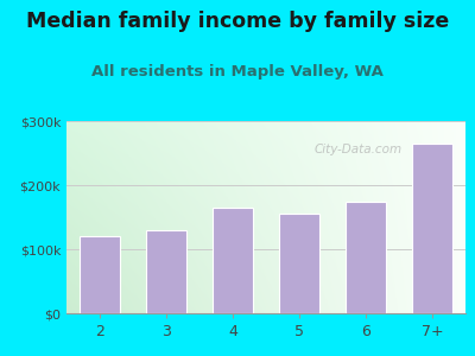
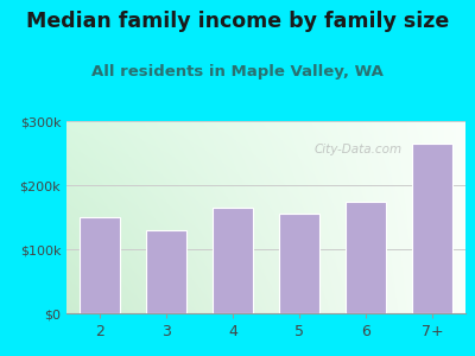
2: $120k -> $150k
